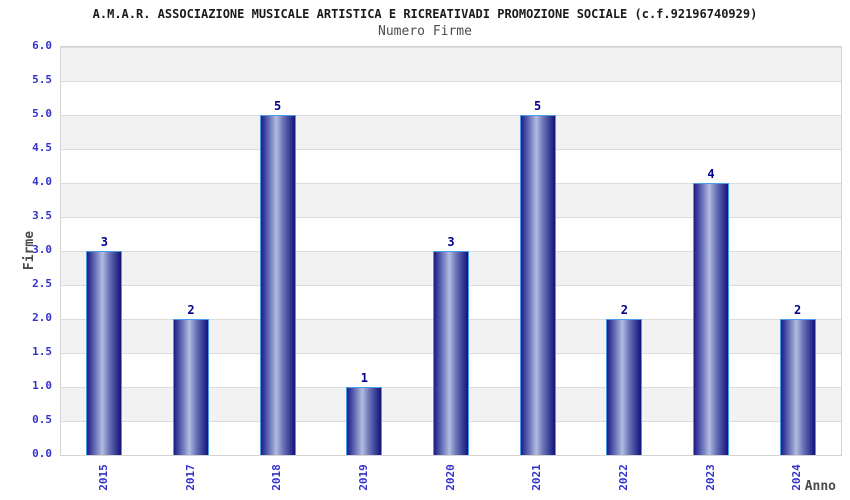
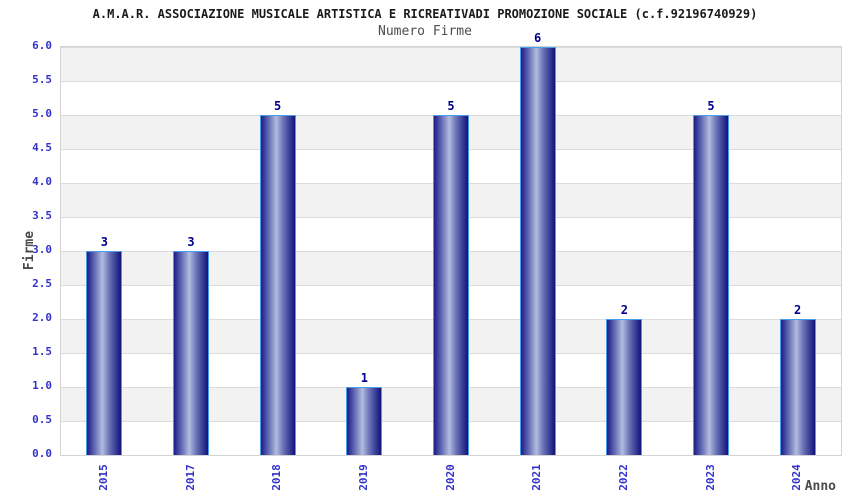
2017: 2 -> 3
2020: 3 -> 5
2021: 5 -> 6
2023: 4 -> 5
